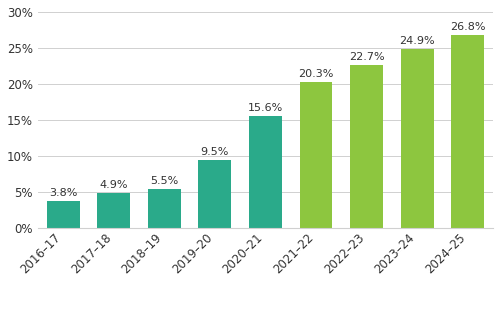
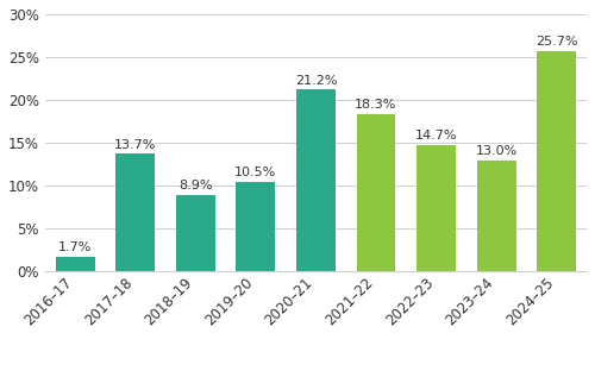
2016–17: 3.8% -> 1.7%
2017–18: 4.9% -> 13.7%
2018–19: 5.5% -> 8.9%
2019–20: 9.5% -> 10.5%
2020–21: 15.6% -> 21.2%
2021–22: 20.3% -> 18.3%
2022–23: 22.7% -> 14.7%
2023–24: 24.9% -> 13.0%
2024–25: 26.8% -> 25.7%
